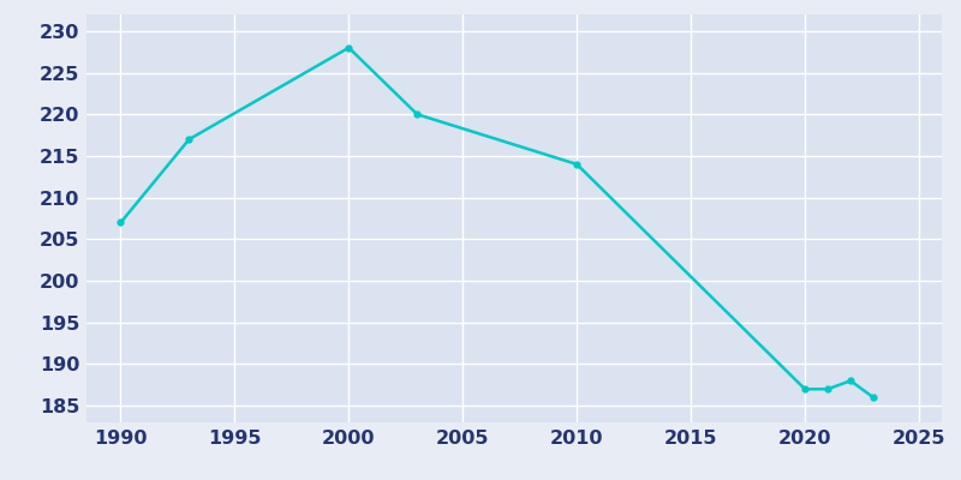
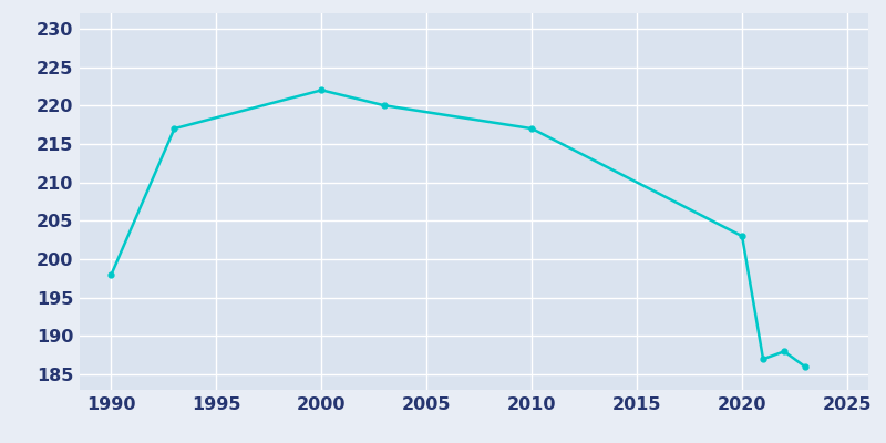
1990: 207 -> 198
2000: 228 -> 222
2010: 214 -> 217
2020: 187 -> 203
